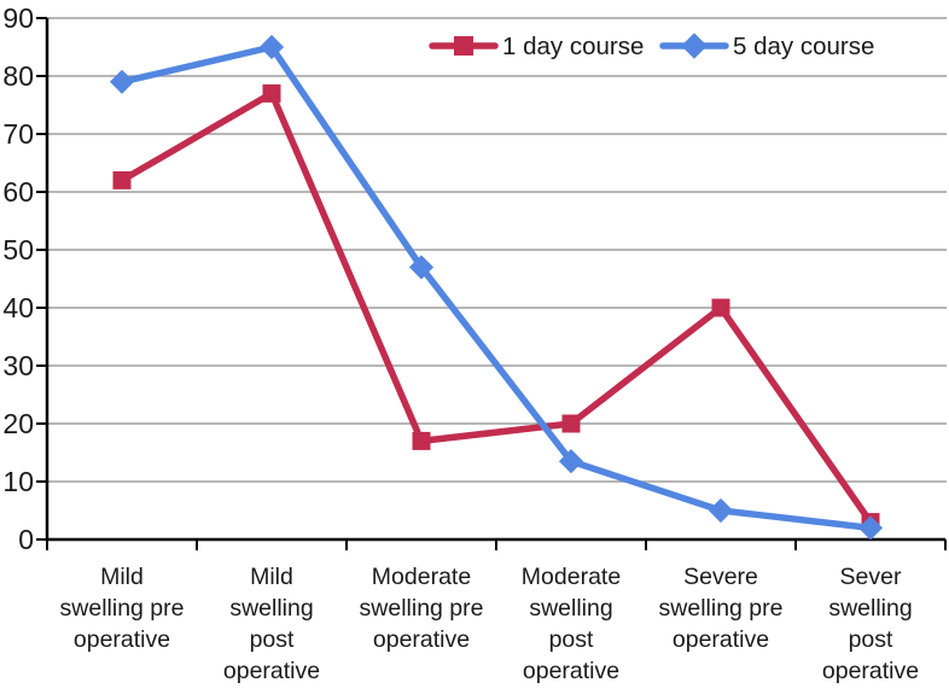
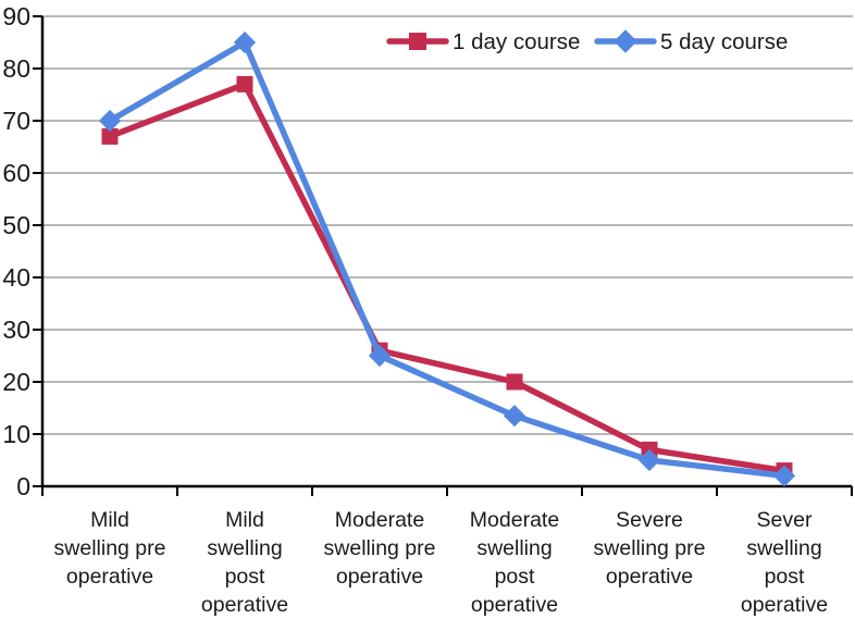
1 day course/Mild swelling pre operative: 62 -> 67
5 day course/Mild swelling pre operative: 79 -> 70
1 day course/Moderate swelling pre operative: 17 -> 26
5 day course/Moderate swelling pre operative: 47 -> 25
1 day course/Severe swelling pre operative: 40 -> 7
